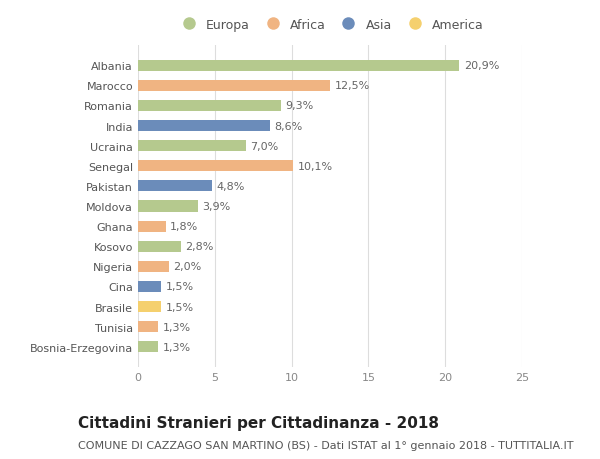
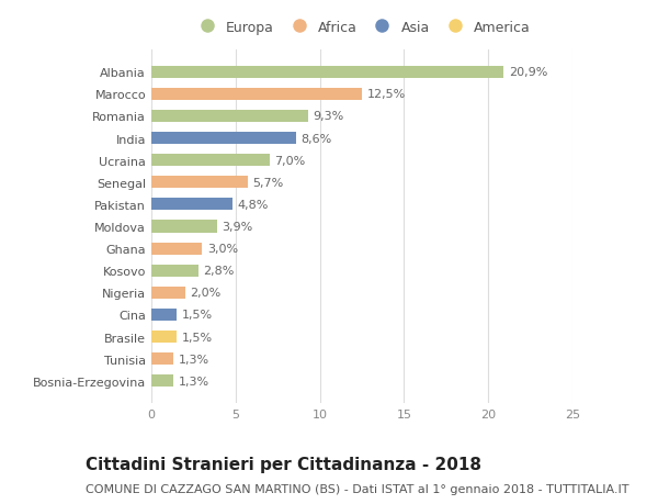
Senegal: 10,1% -> 5,7%
Ghana: 1,8% -> 3,0%
